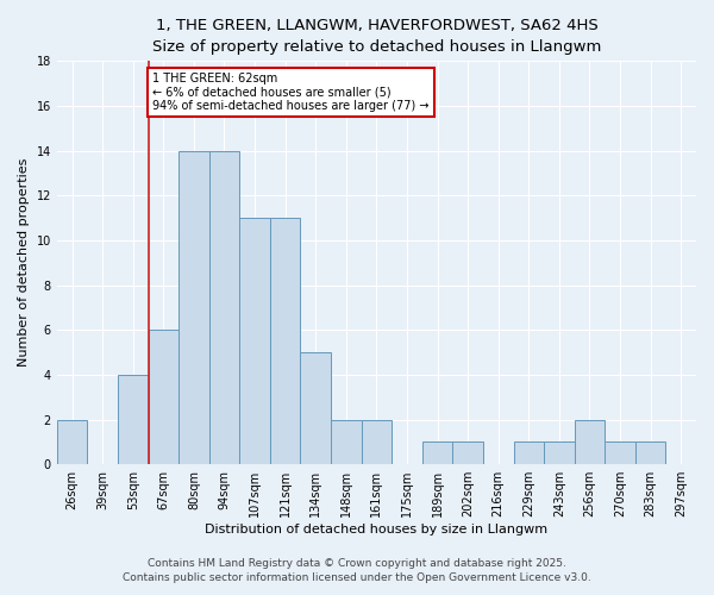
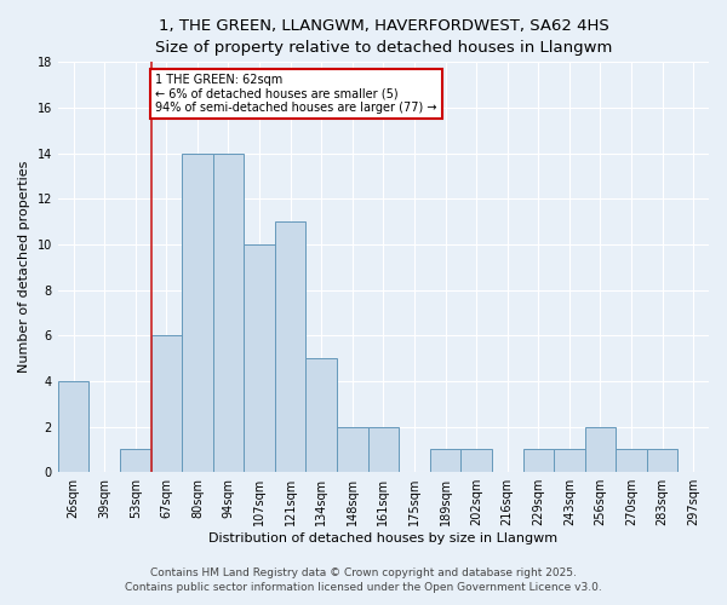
26sqm: 2 -> 4
53sqm: 4 -> 1
107sqm: 11 -> 10
